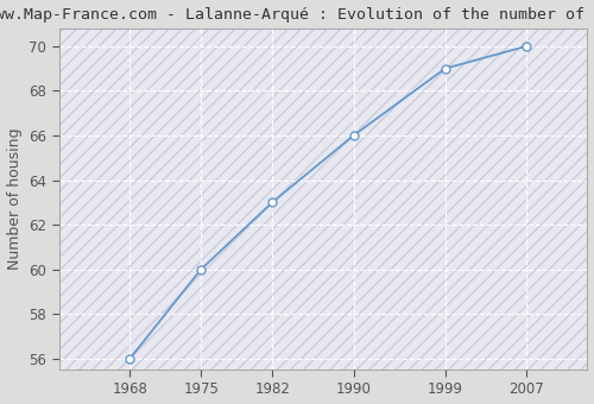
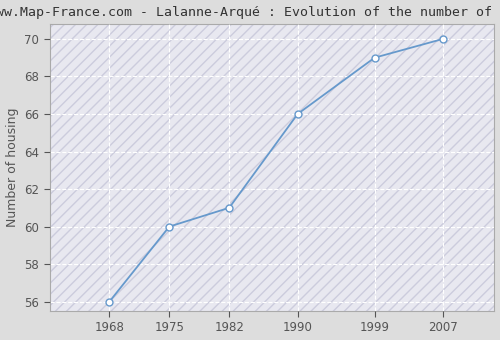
1982: 63 -> 61
